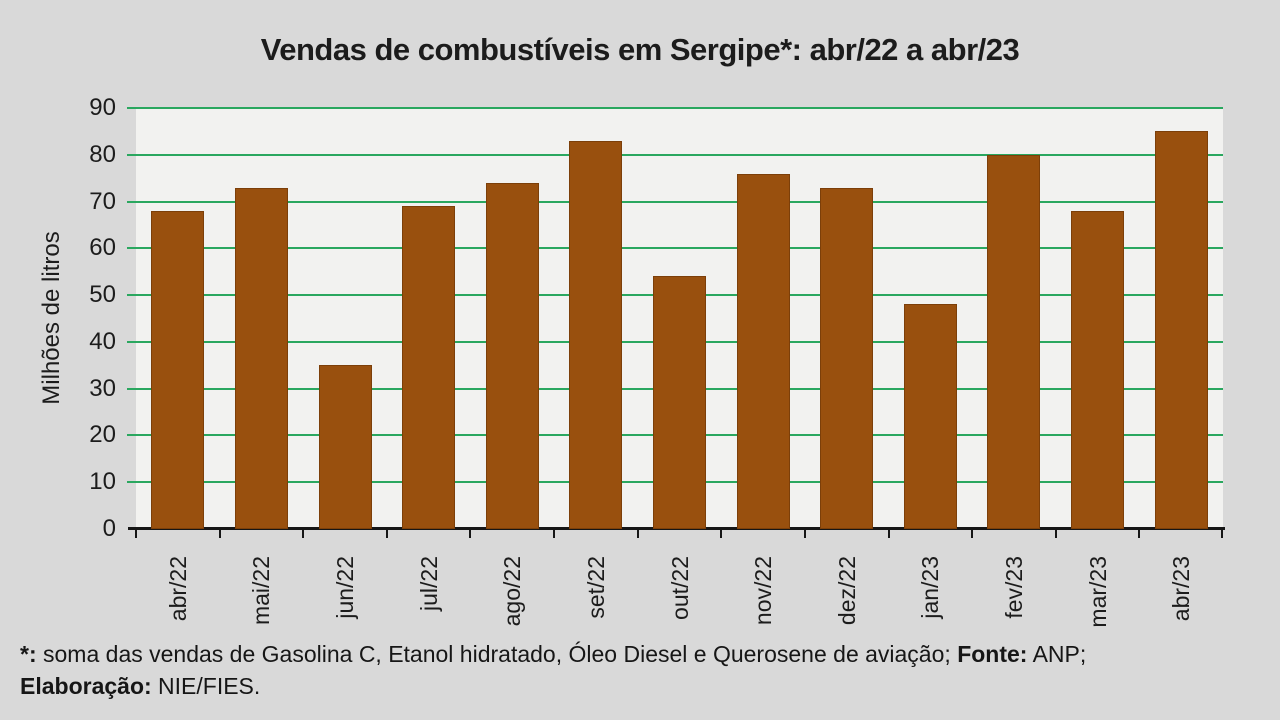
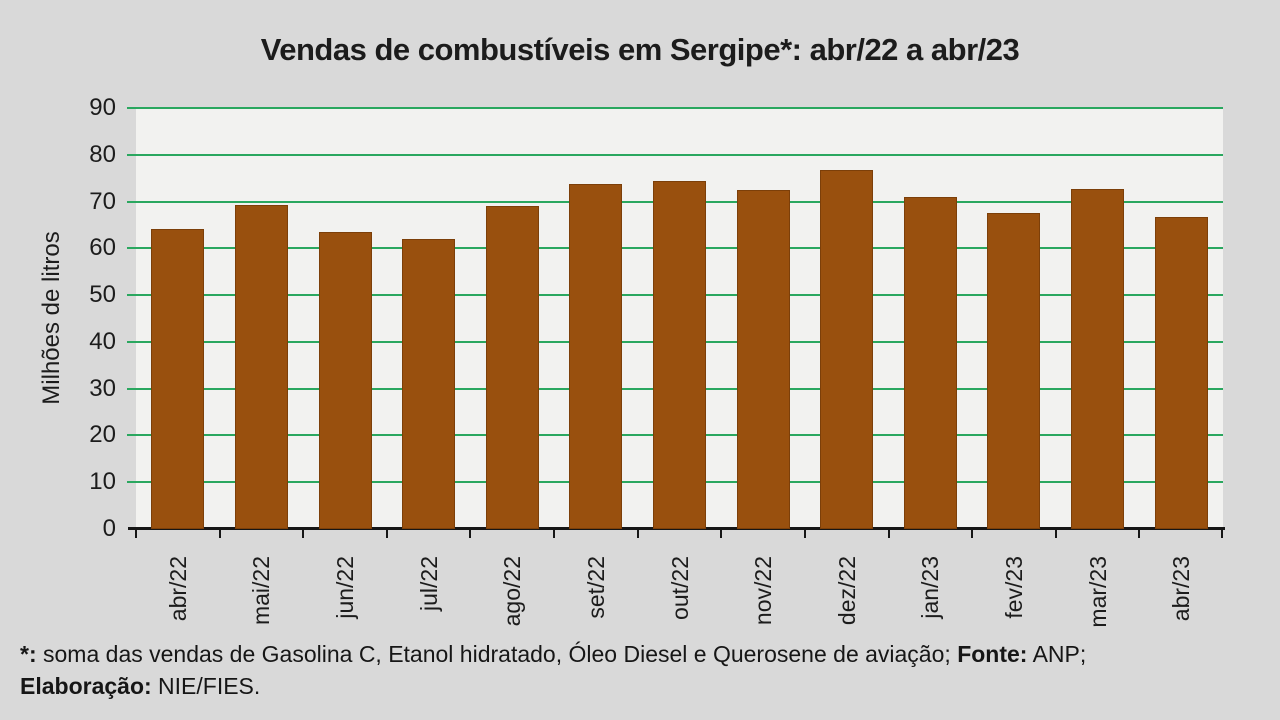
abr/22: 68 -> 64
mai/22: 73 -> 69
jun/22: 35 -> 64
jul/22: 69 -> 62
ago/22: 74 -> 69
set/22: 83 -> 74
out/22: 54 -> 74
nov/22: 76 -> 72
dez/22: 73 -> 77
jan/23: 48 -> 71
fev/23: 80 -> 68
mar/23: 68 -> 73
abr/23: 85 -> 67
